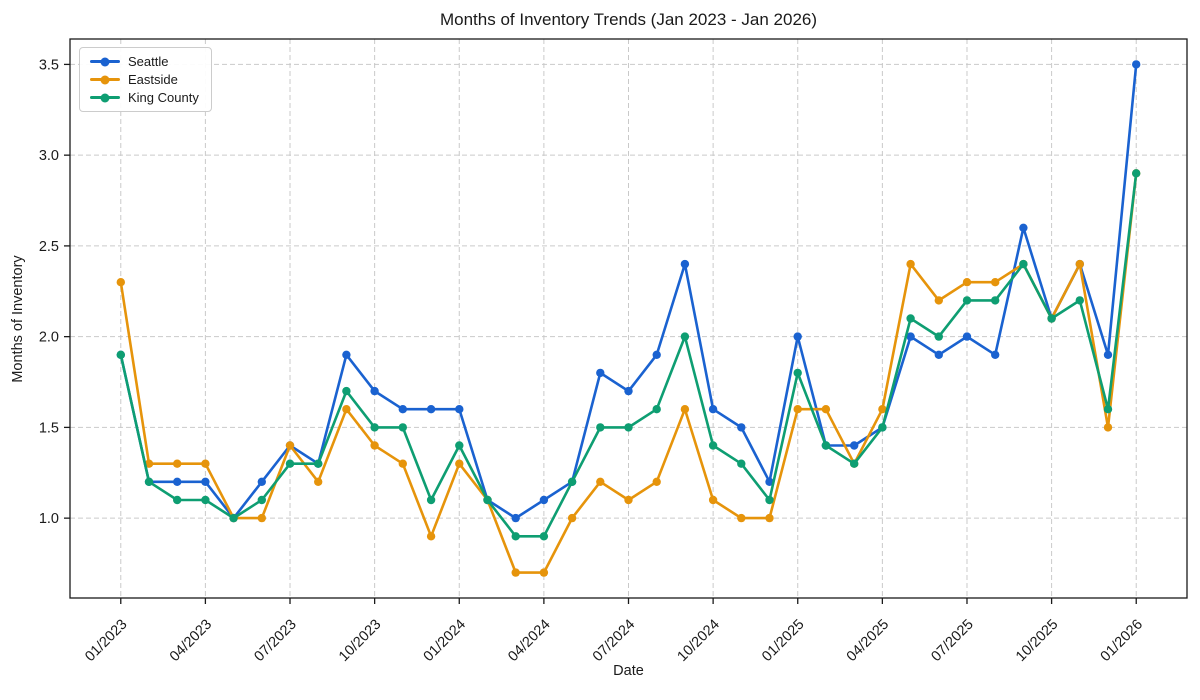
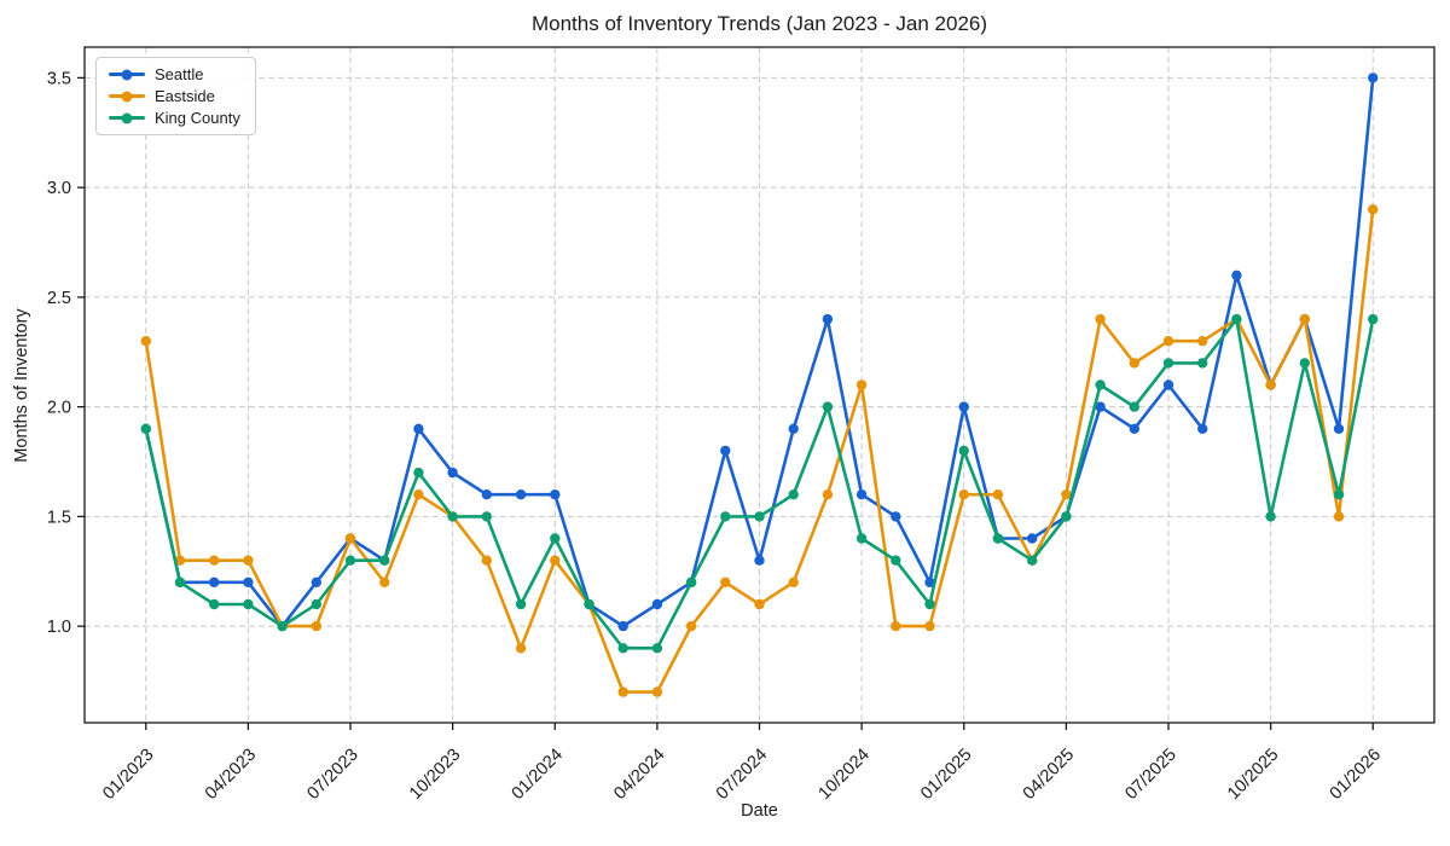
Eastside/10/2023: 1.4 -> 1.5
Seattle/07/2024: 1.7 -> 1.3
Eastside/10/2024: 1.1 -> 2.1
Seattle/07/2025: 2.0 -> 2.1
King County/10/2025: 2.1 -> 1.5
King County/01/2026: 2.9 -> 2.4
